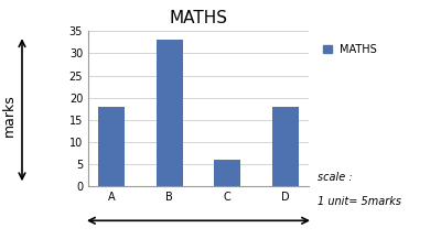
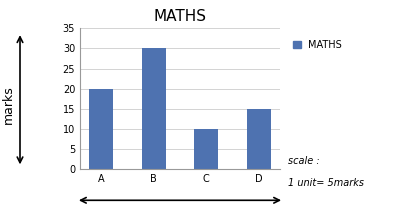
A: 18 -> 20
B: 33 -> 30
C: 6 -> 10
D: 18 -> 15
